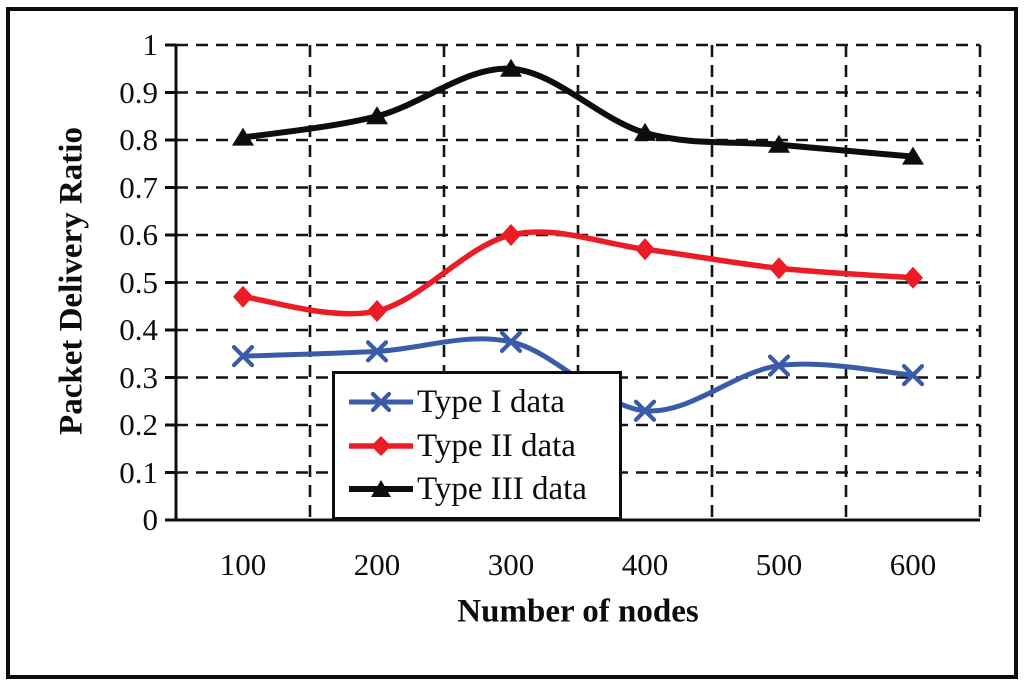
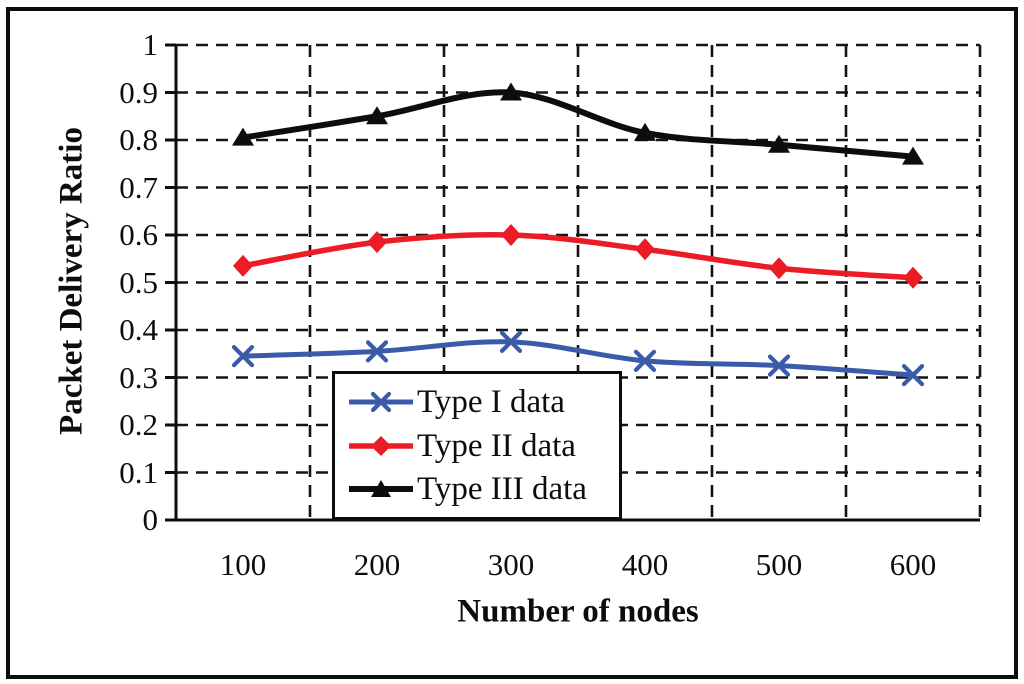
Type II data/100: 0.47 -> 0.54
Type II data/200: 0.44 -> 0.58
Type III data/300: 0.95 -> 0.90
Type I data/400: 0.23 -> 0.34
